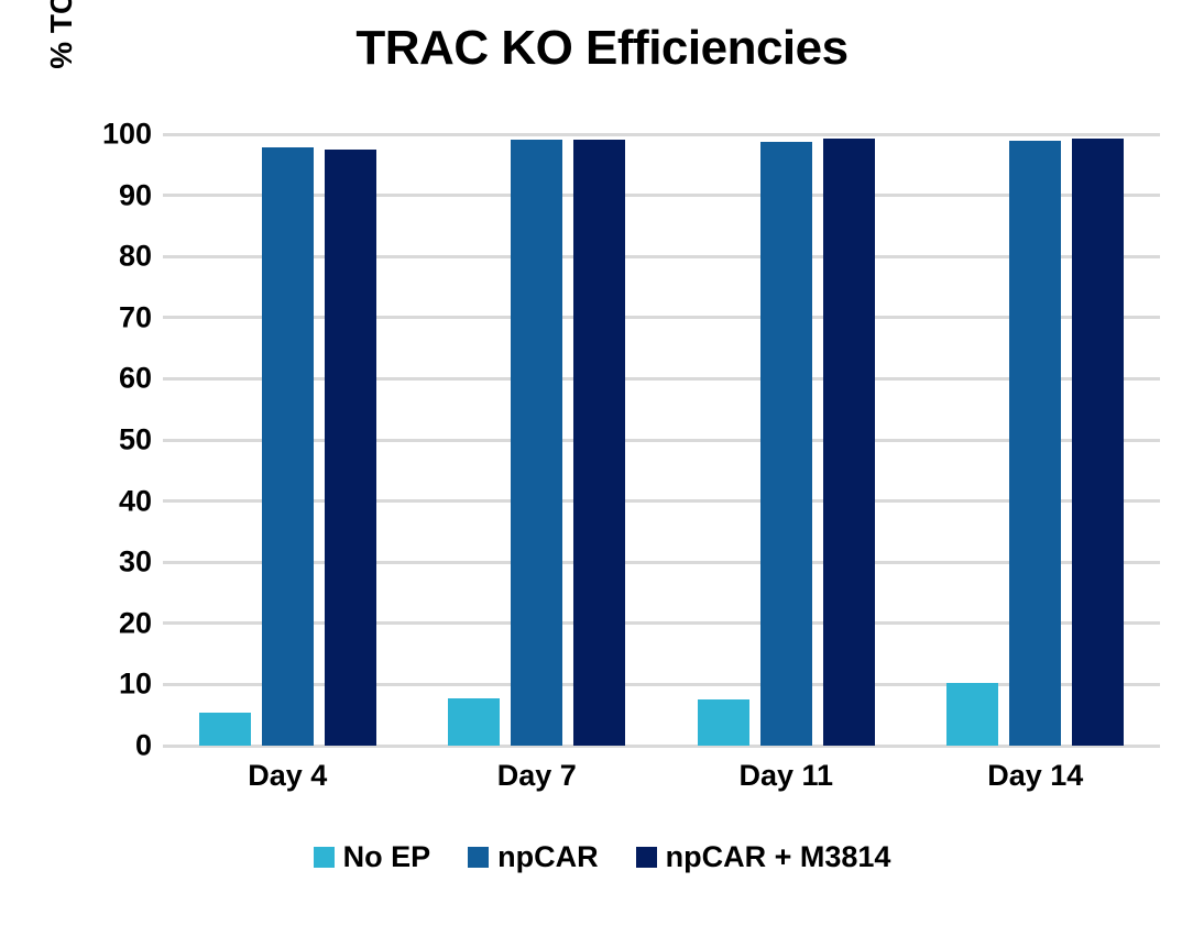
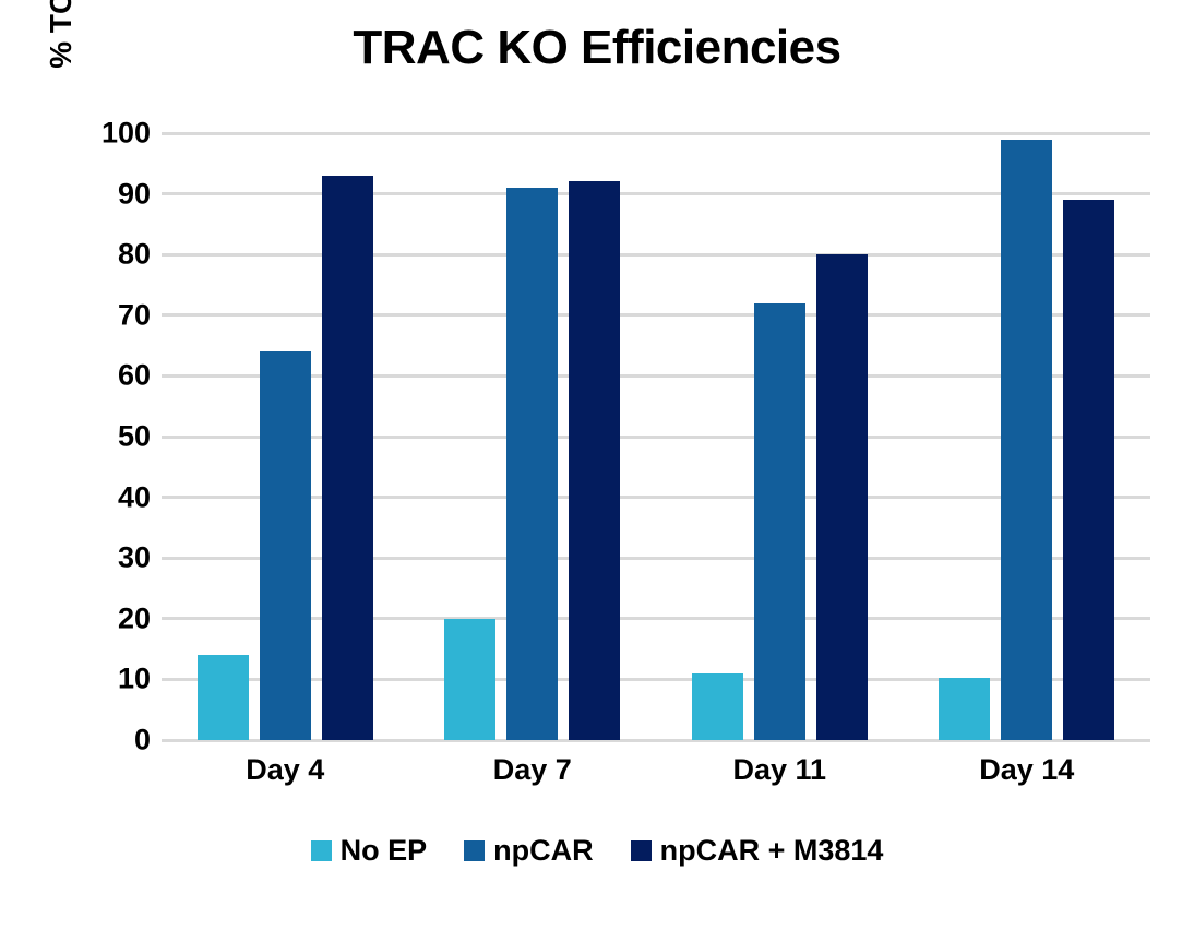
No EP/Day 4: 5 -> 14
npCAR/Day 4: 98 -> 64
npCAR + M3814/Day 4: 97 -> 93
No EP/Day 7: 8 -> 20
npCAR/Day 7: 99 -> 91
npCAR + M3814/Day 7: 99 -> 92
No EP/Day 11: 8 -> 11
npCAR/Day 11: 99 -> 72
npCAR + M3814/Day 11: 99 -> 80
npCAR + M3814/Day 14: 99 -> 89
